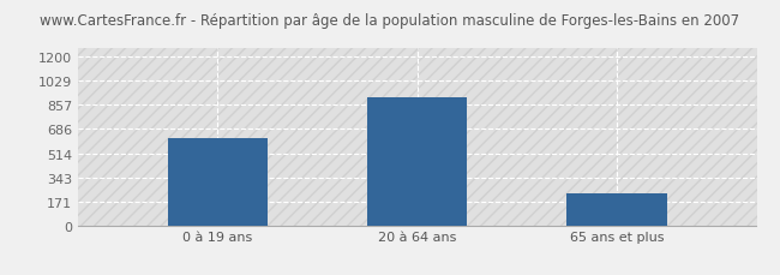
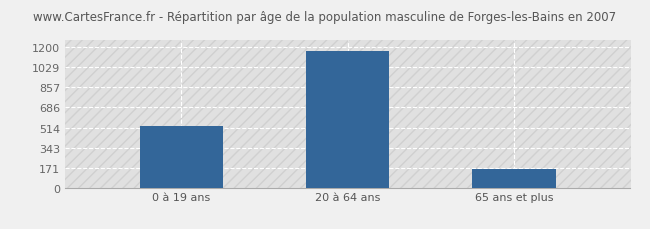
0 à 19 ans: 620 -> 530
20 à 64 ans: 910 -> 1170
65 ans et plus: 230 -> 160
